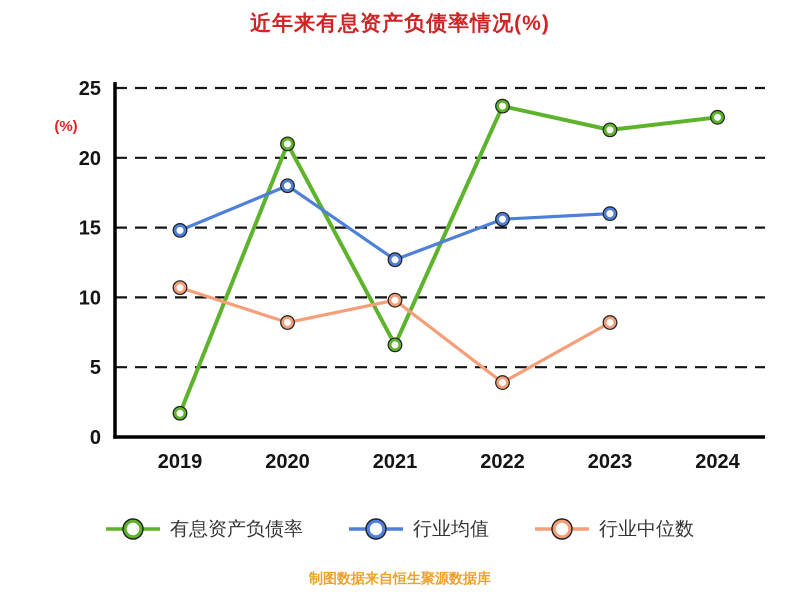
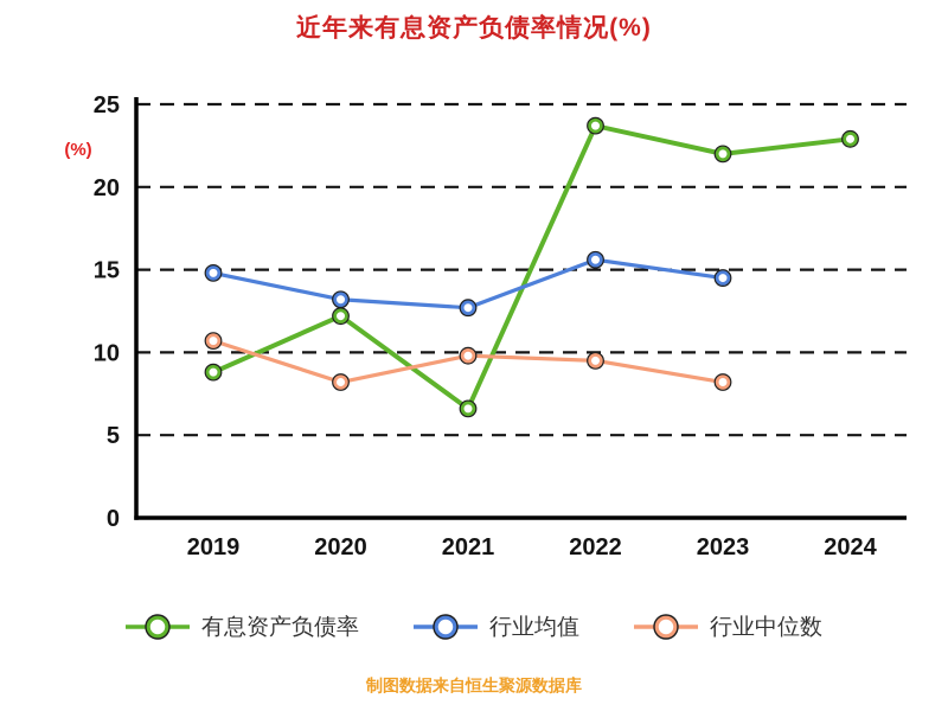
有息资产负债率/2019: 1.7 -> 8.8
有息资产负债率/2020: 21.0 -> 12.2
行业均值/2020: 18.0 -> 13.2
行业中位数/2022: 3.9 -> 9.5
行业均值/2023: 16.0 -> 14.5
